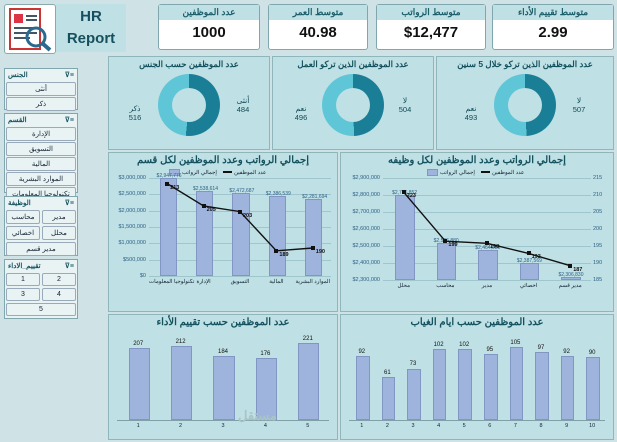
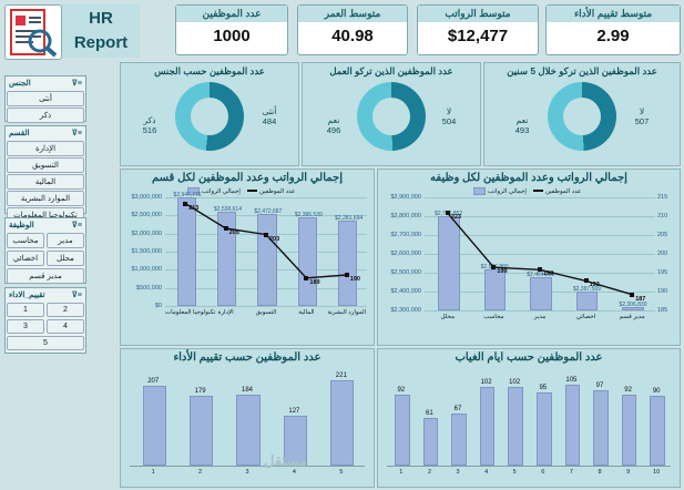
عدد الموظفين حسب تقييم الأداء/2: 212 -> 179
عدد الموظفين حسب تقييم الأداء/4: 176 -> 127
عدد الموظفين حسب ايام الغياب/3: 73 -> 67
